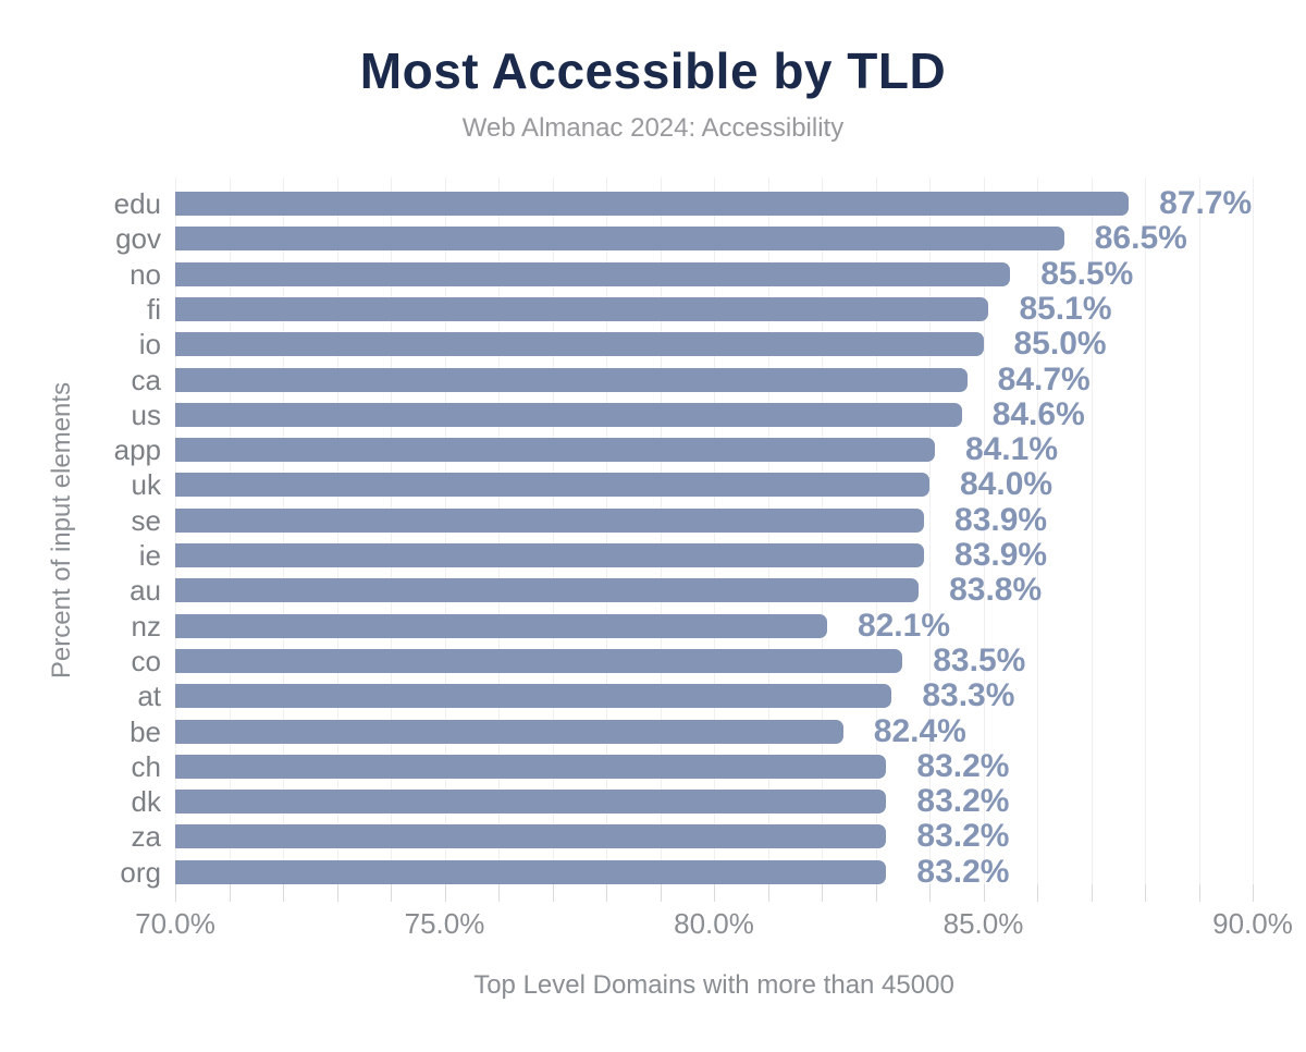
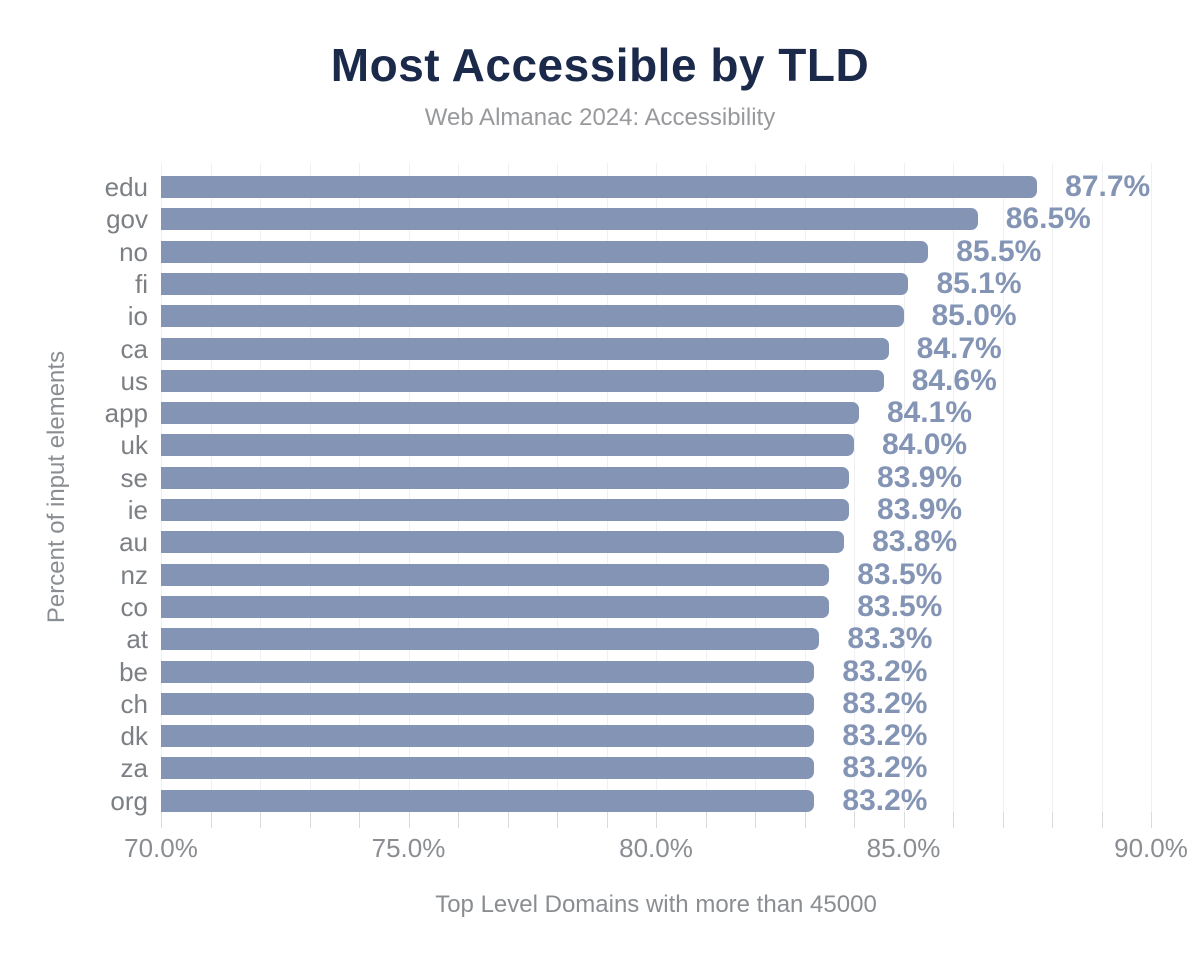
nz: 82.1% -> 83.5%
be: 82.4% -> 83.2%
